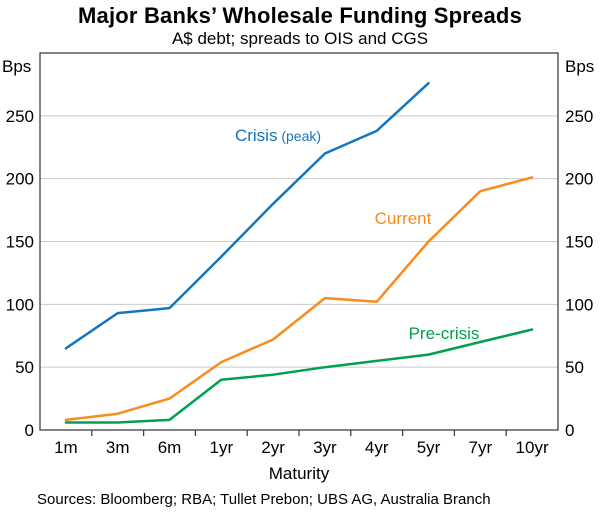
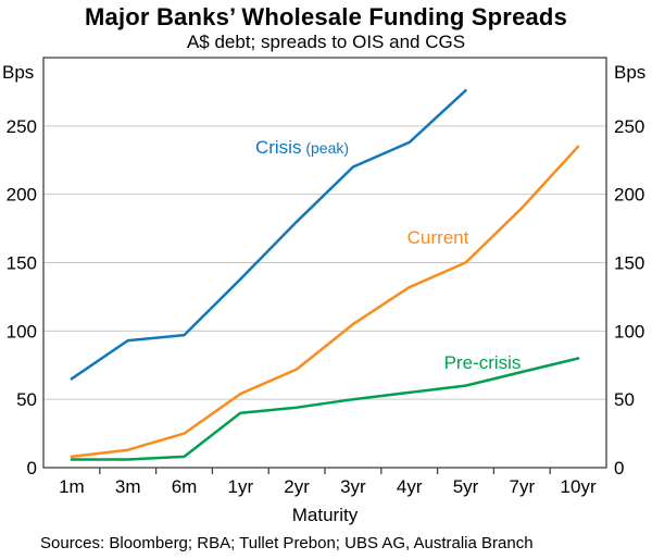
Current/4yr: 102 -> 132
Current/10yr: 201 -> 235
